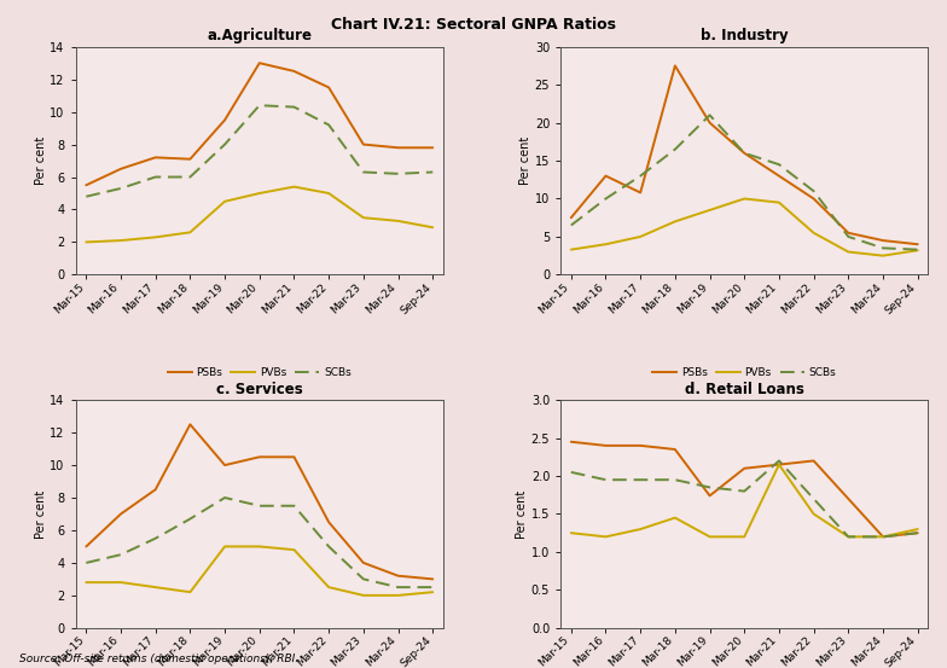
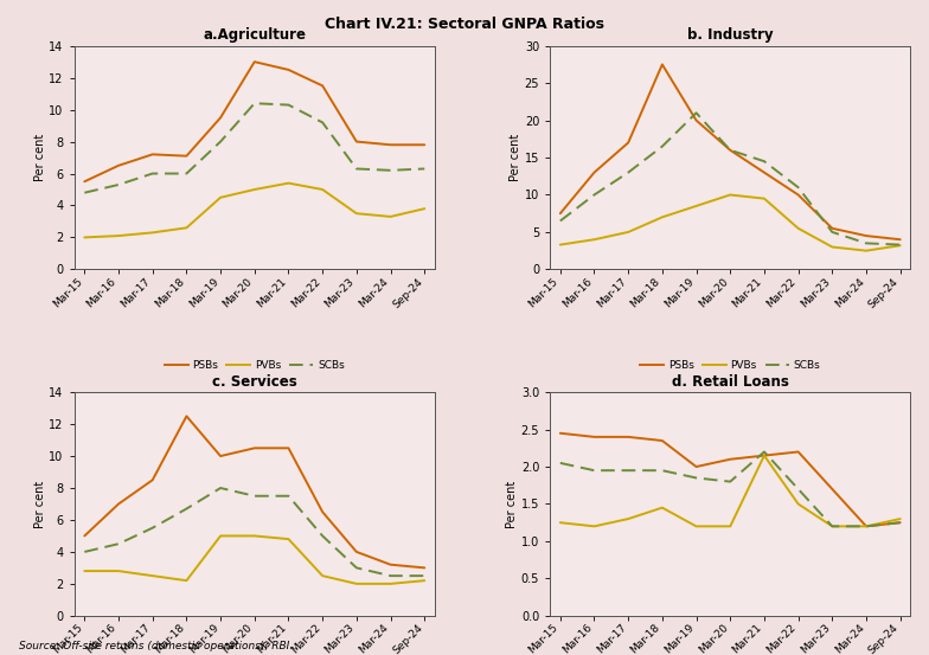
a.Agriculture/PVBs/Sep-24: 2.9 -> 3.8
b. Industry/PSBs/Mar-17: 10.8 -> 17.0
d. Retail Loans/PSBs/Mar-19: 1.74 -> 2.00
